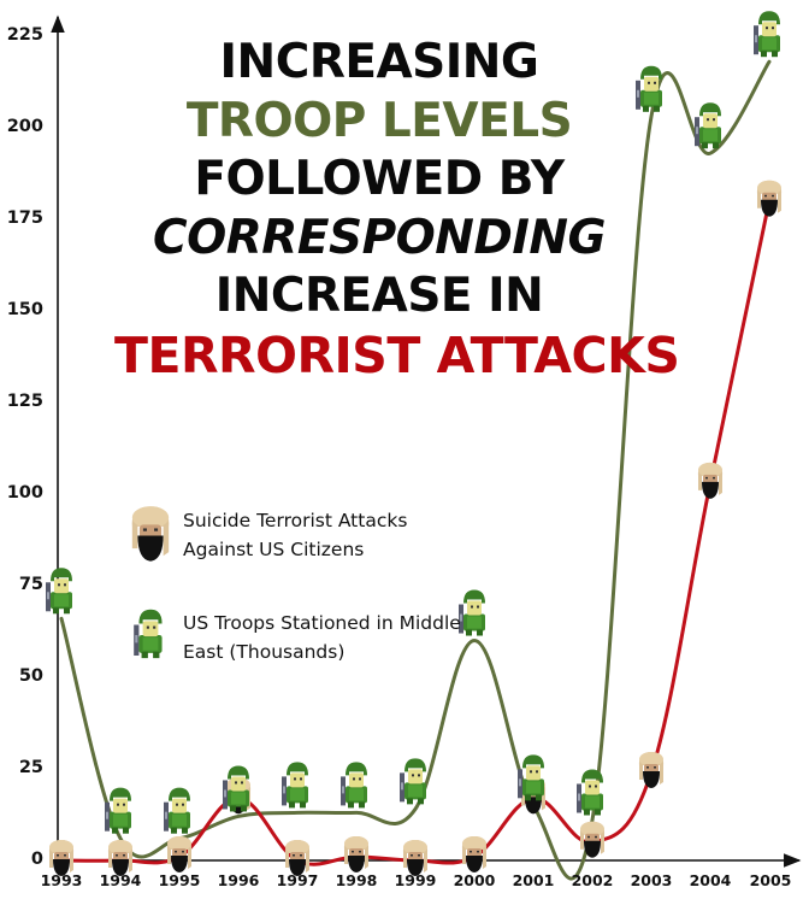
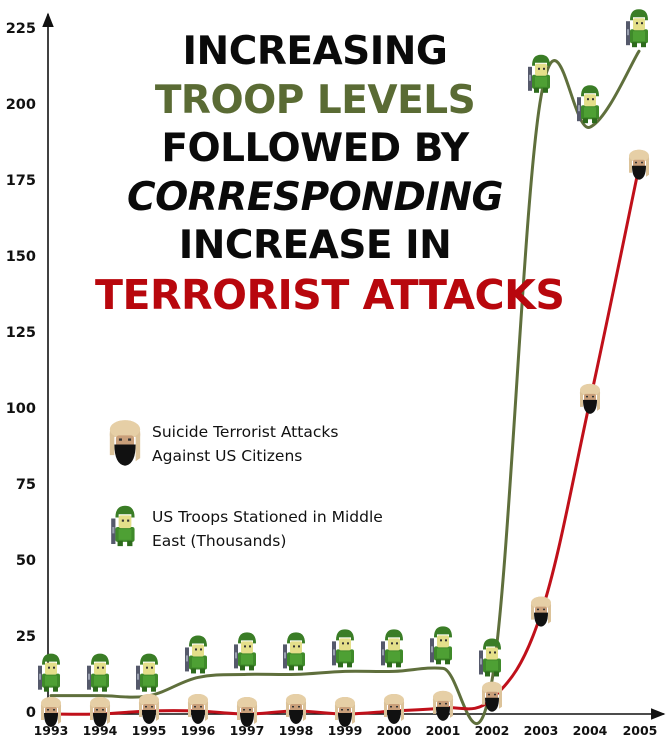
US Troops Stationed in Middle East (Thousands)/1993: 68 -> 8
Suicide Terrorist Attacks Against US Citizens/1996: 17 -> 1
US Troops Stationed in Middle East (Thousands)/2000: 62 -> 16
Suicide Terrorist Attacks Against US Citizens/2001: 17 -> 2
Suicide Terrorist Attacks Against US Citizens/2003: 24 -> 33
